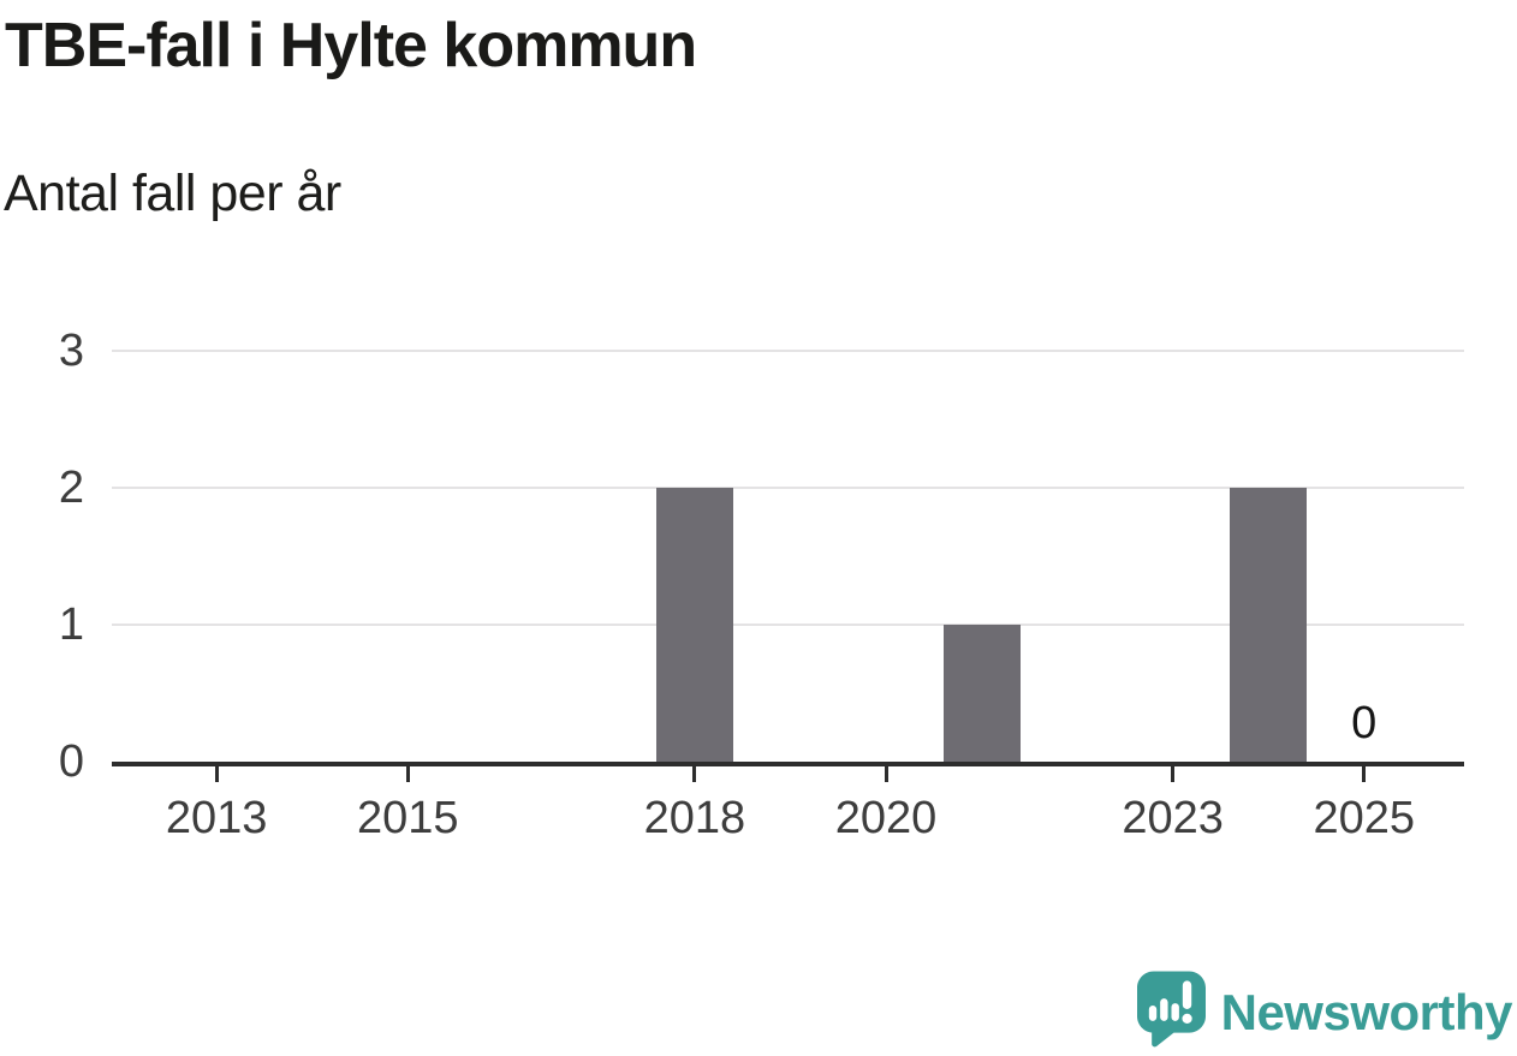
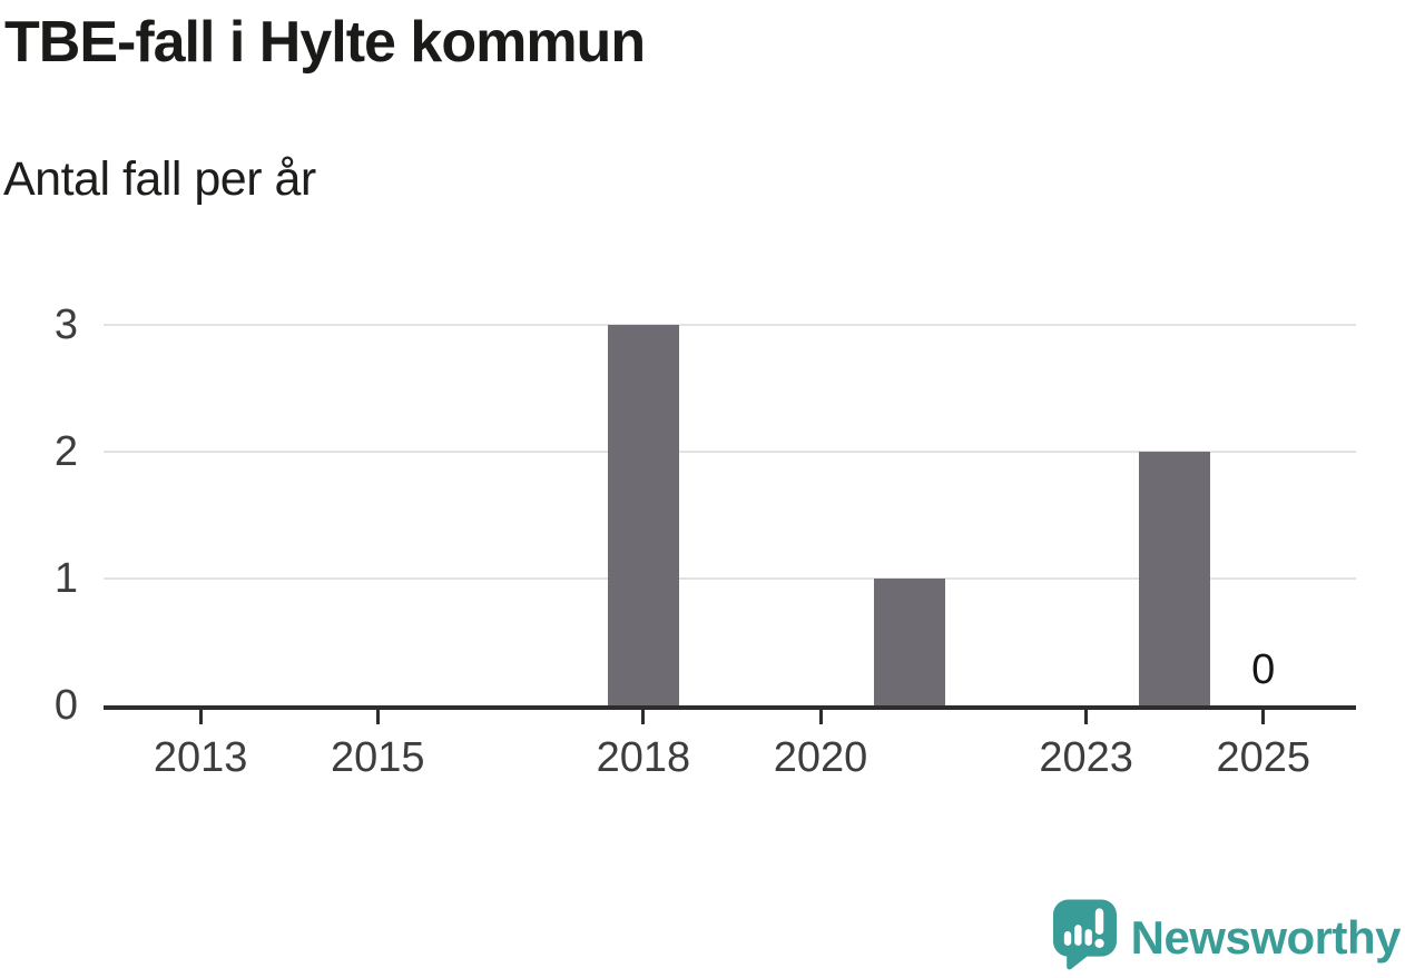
2018: 2 -> 3
